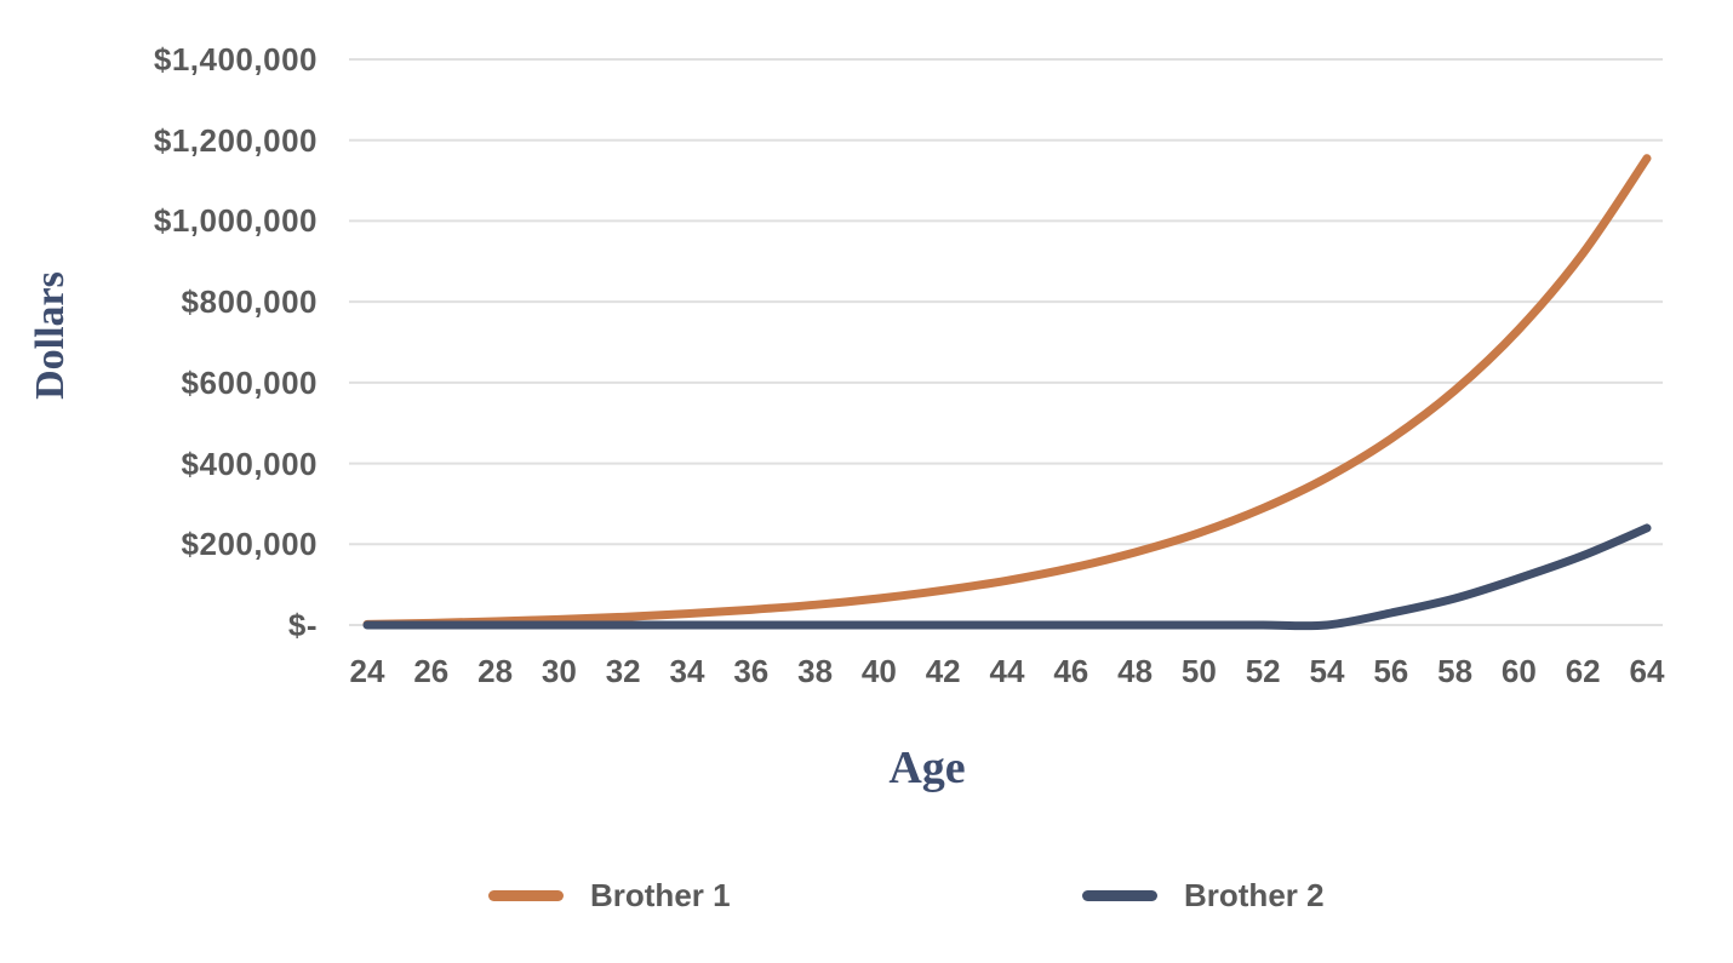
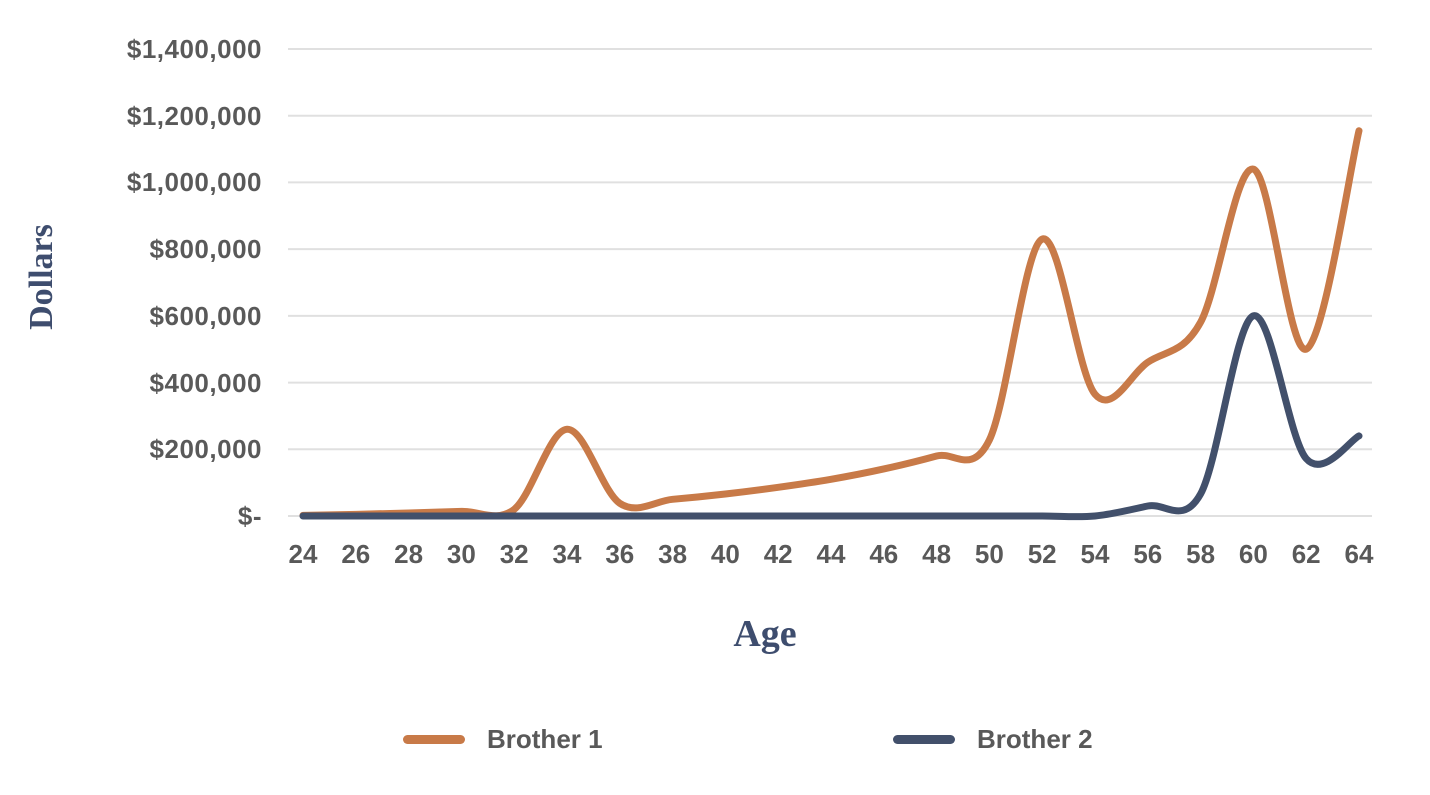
Brother 1/34: $30000 -> $260000
Brother 1/52: $290000 -> $830000
Brother 1/60: $730000 -> $1040000
Brother 2/60: $120000 -> $600000
Brother 1/62: $920000 -> $500000
